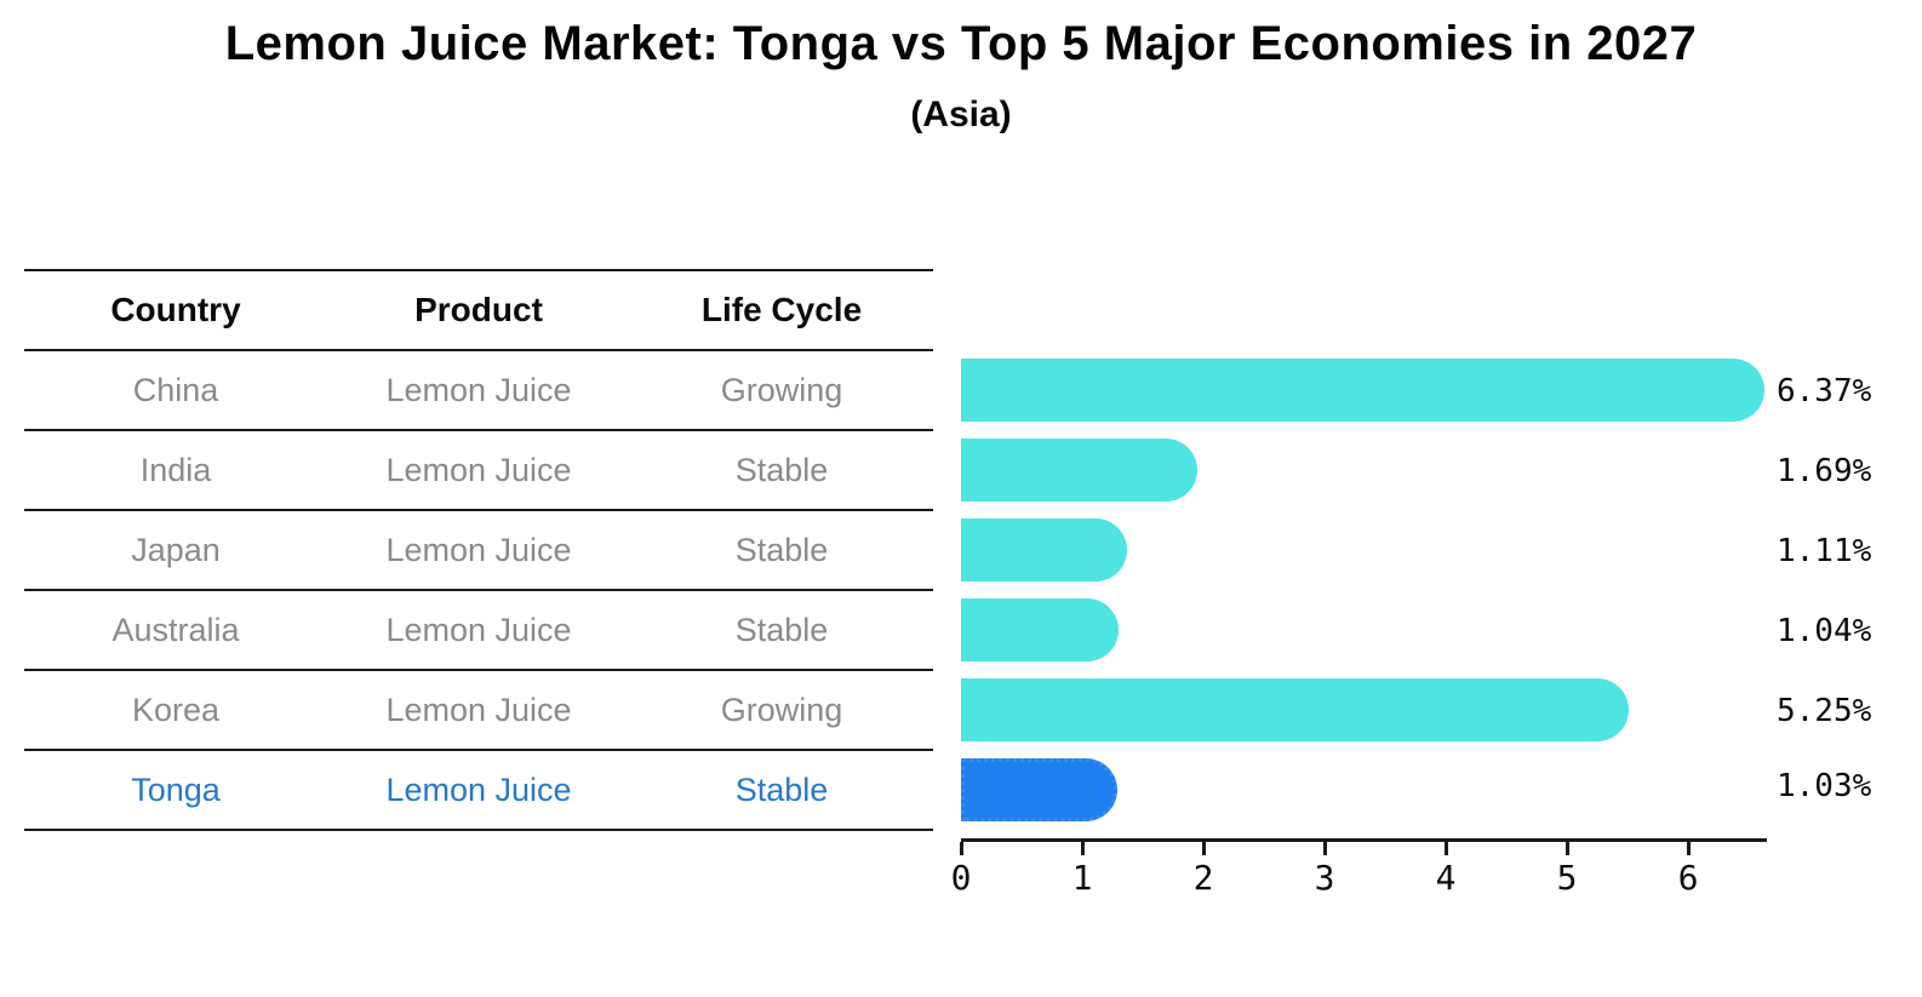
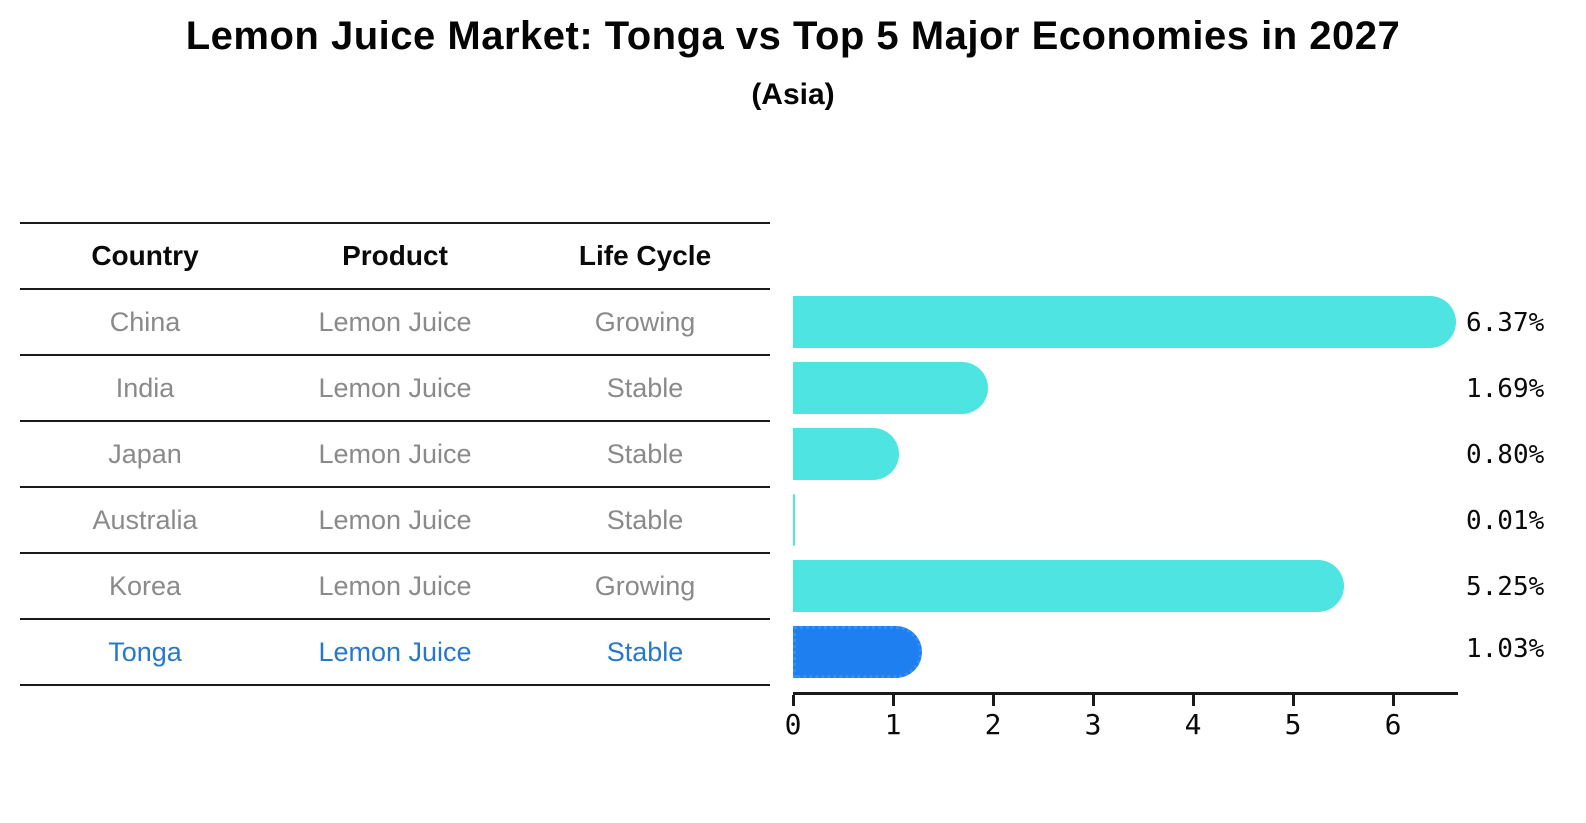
Japan: 1.11% -> 0.80%
Australia: 1.04% -> 0.01%
